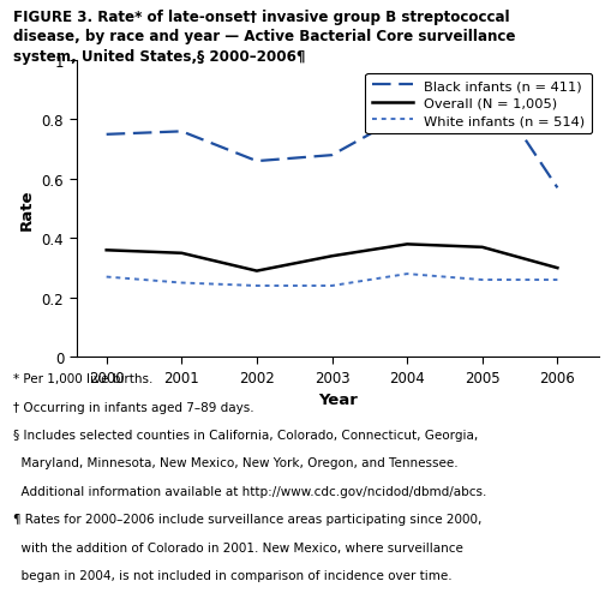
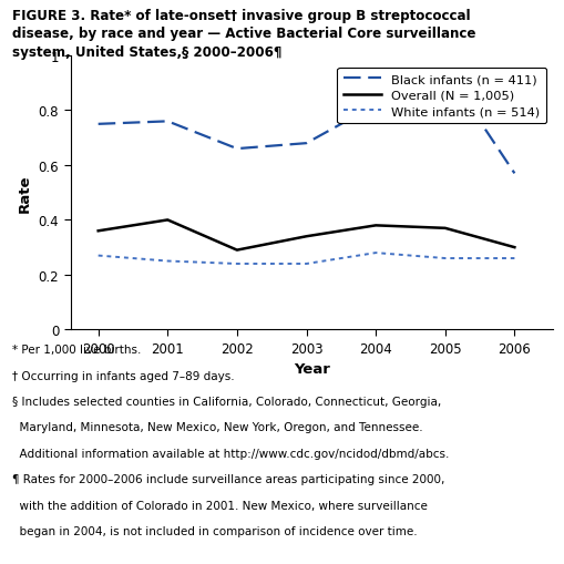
Overall (N = 1,005)/2001: 0.35 -> 0.40
